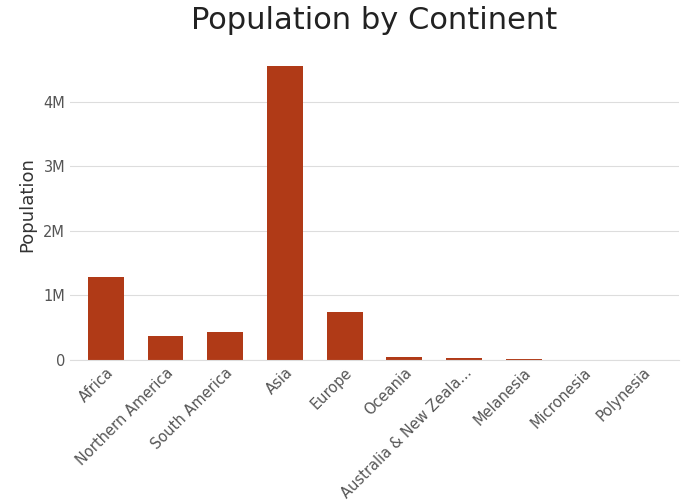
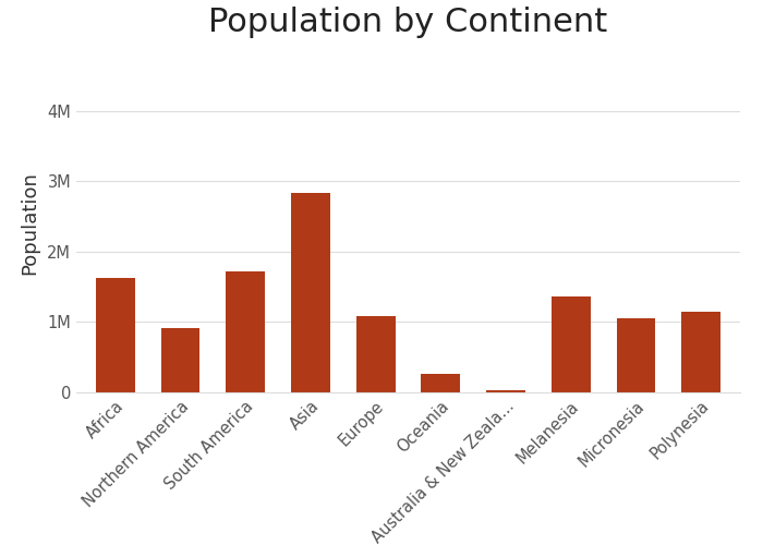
Africa: 1.28M -> 1.62M
Northern America: 0.37M -> 0.92M
South America: 0.43M -> 1.72M
Asia: 4.56M -> 2.84M
Europe: 0.74M -> 1.08M
Oceania: 0.04M -> 0.26M
Melanesia: 0.01M -> 1.36M
Micronesia: 0.00M -> 1.06M
Polynesia: 0.00M -> 1.14M
